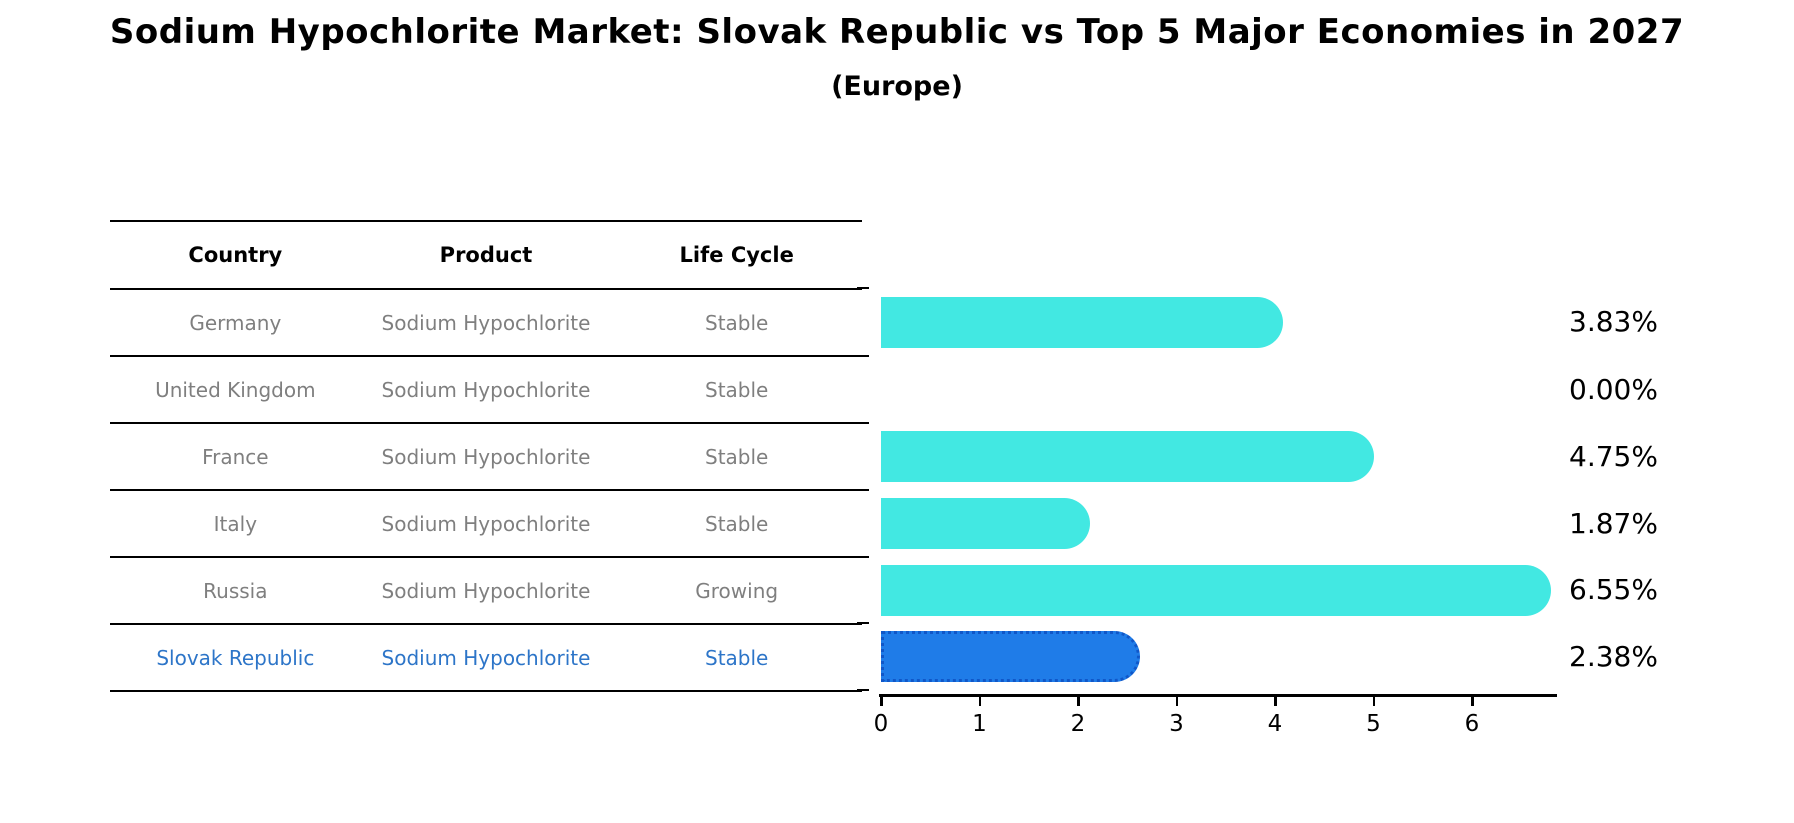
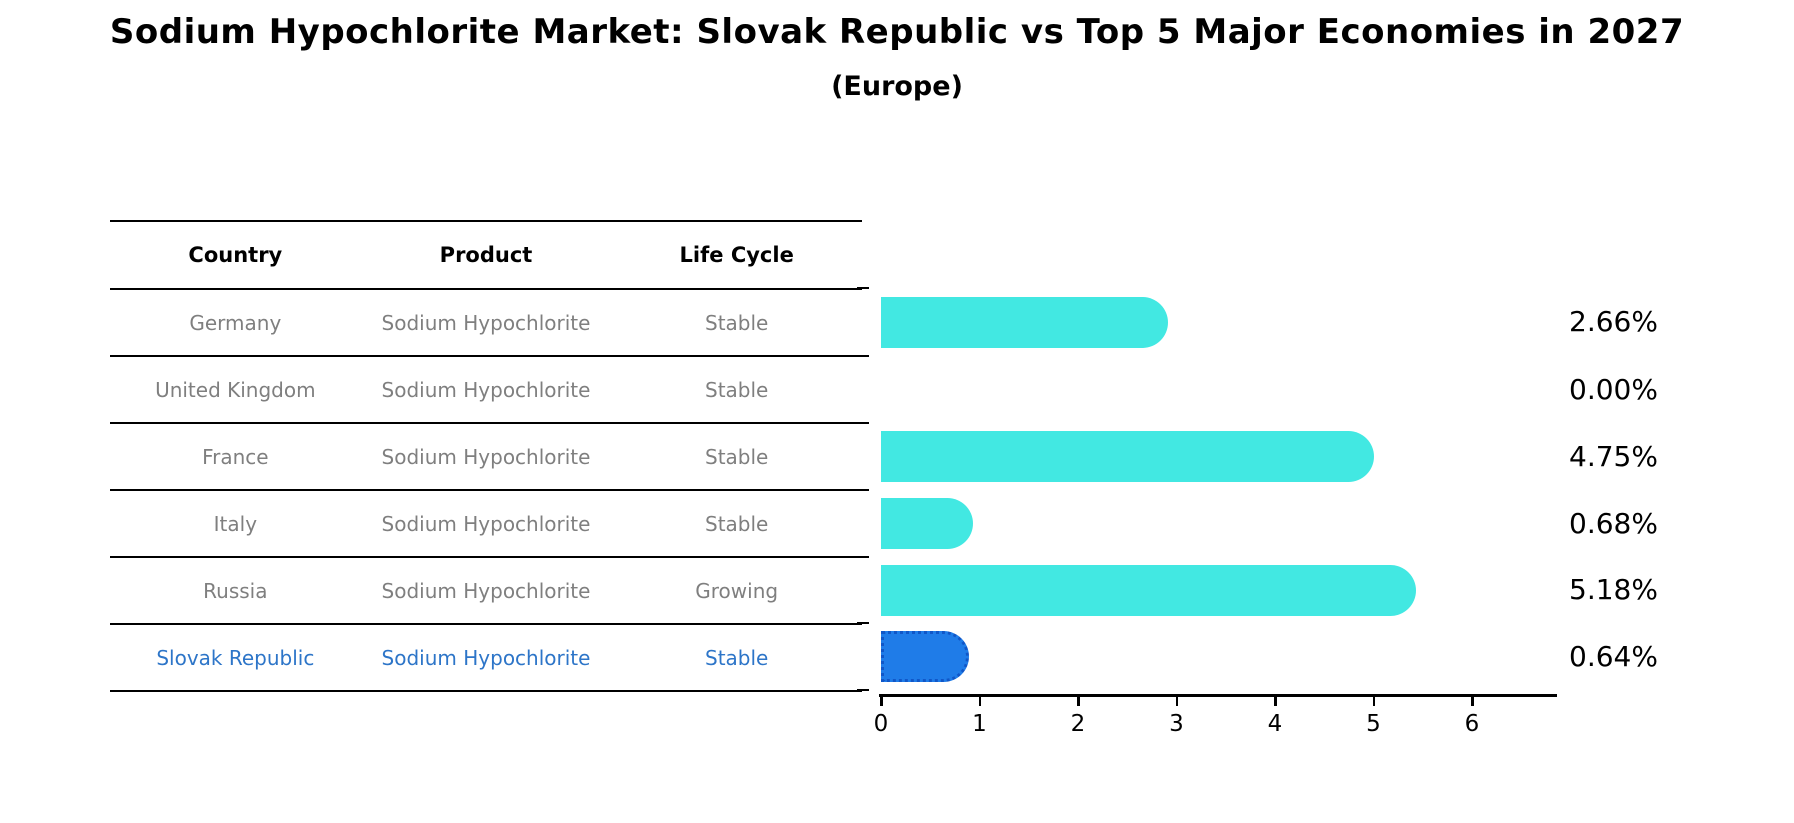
Germany: 3.83% -> 2.66%
Italy: 1.87% -> 0.68%
Russia: 6.55% -> 5.18%
Slovak Republic: 2.38% -> 0.64%
